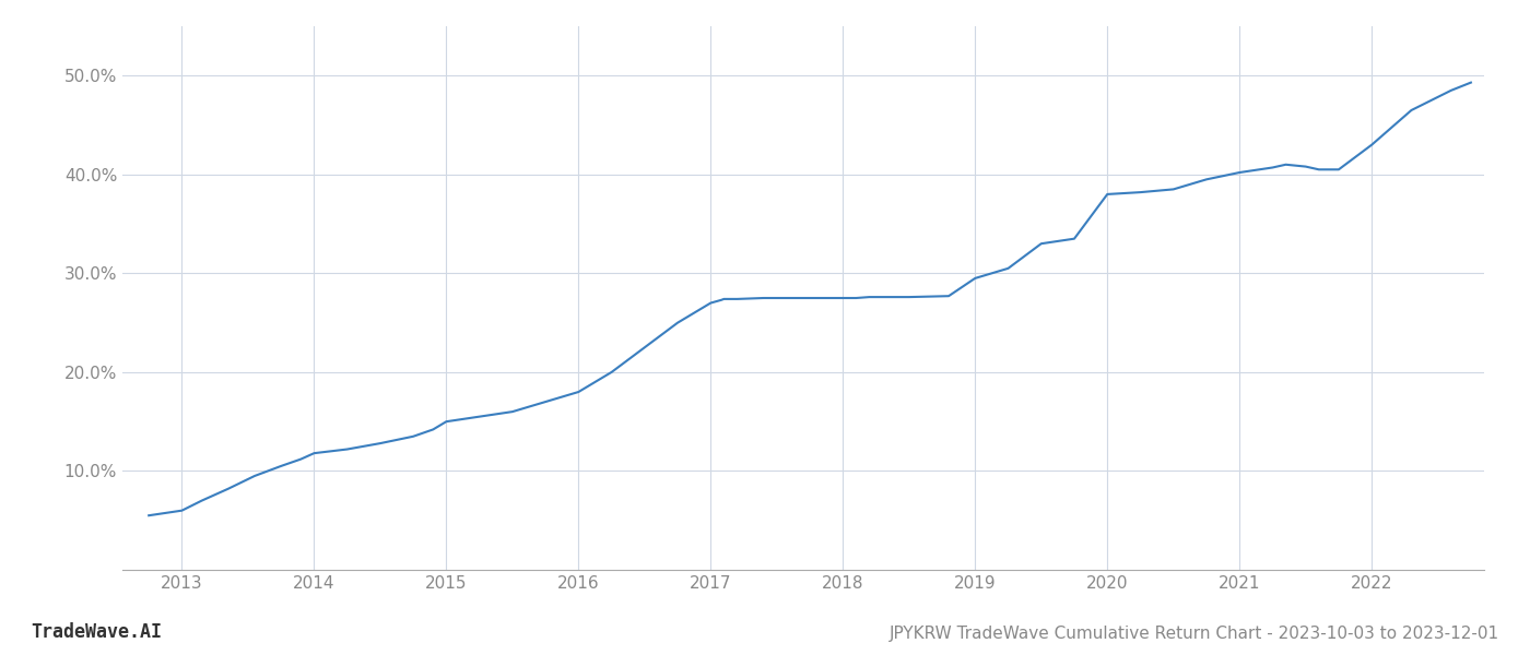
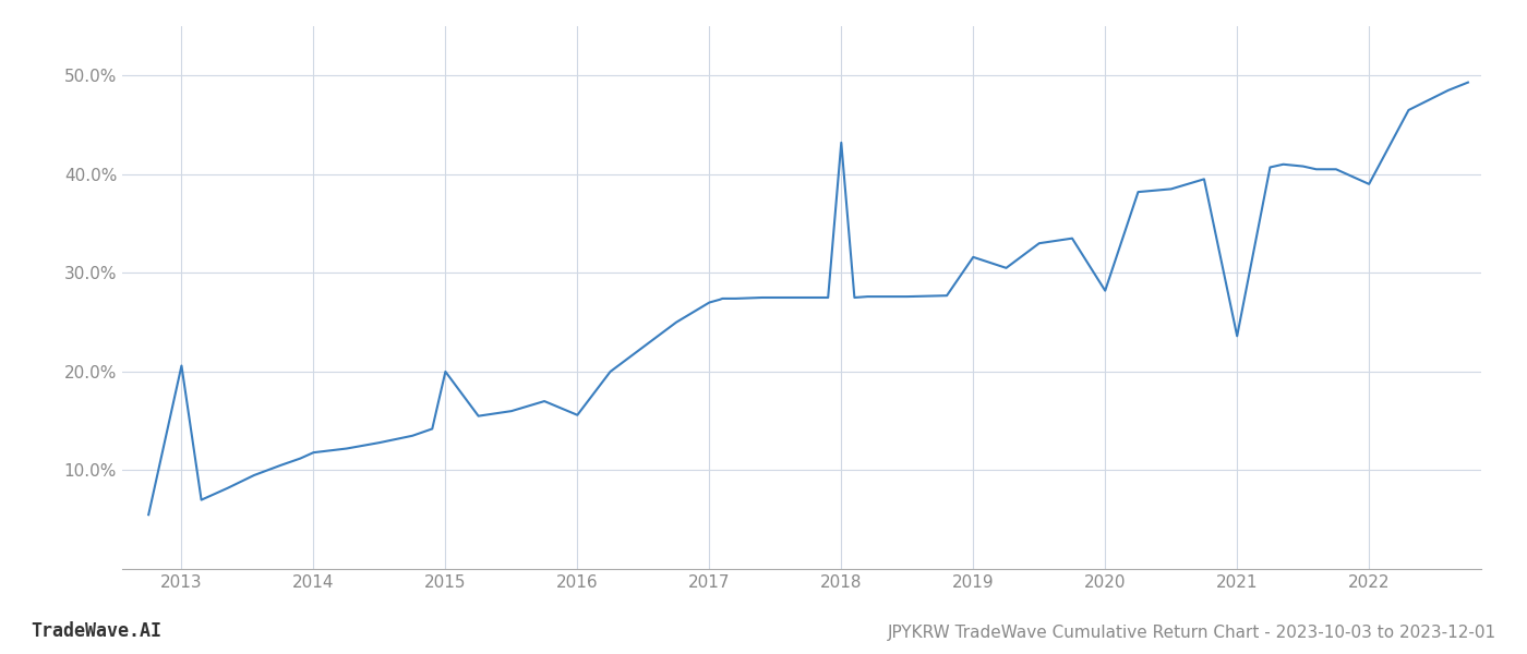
2013: 6.0% -> 20.6%
2015: 15.0% -> 20.0%
2016: 18.0% -> 15.6%
2018: 27.5% -> 43.2%
2019: 29.5% -> 31.6%
2020: 38.0% -> 28.2%
2021: 40.2% -> 23.6%
2022: 43.0% -> 39.0%
